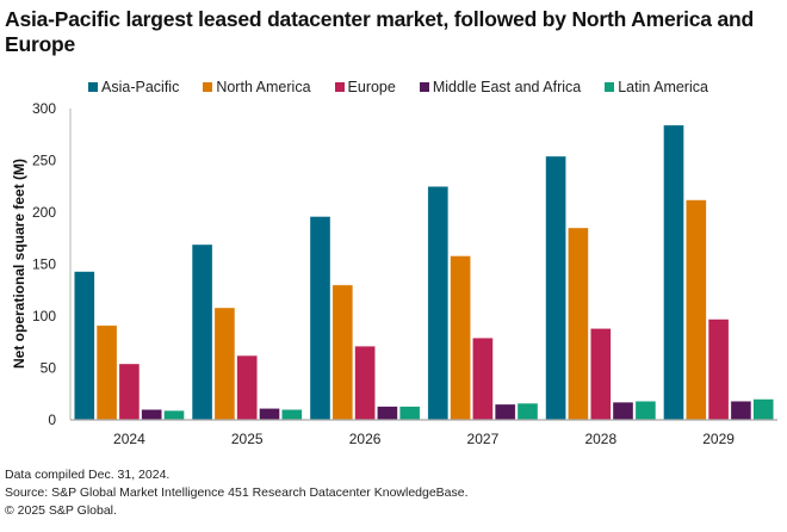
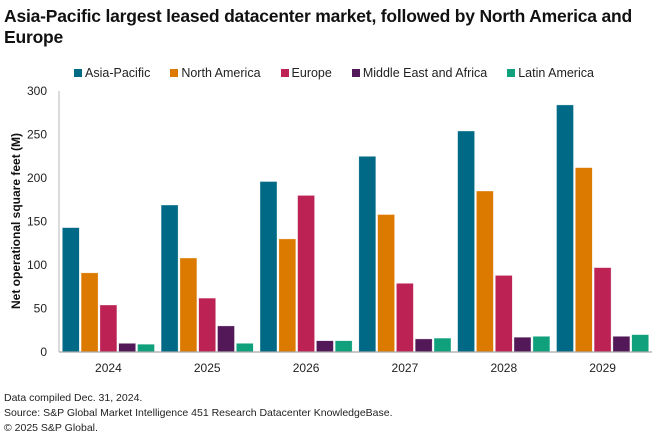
Middle East and Africa/2025: 10 -> 30
Europe/2026: 70 -> 180
